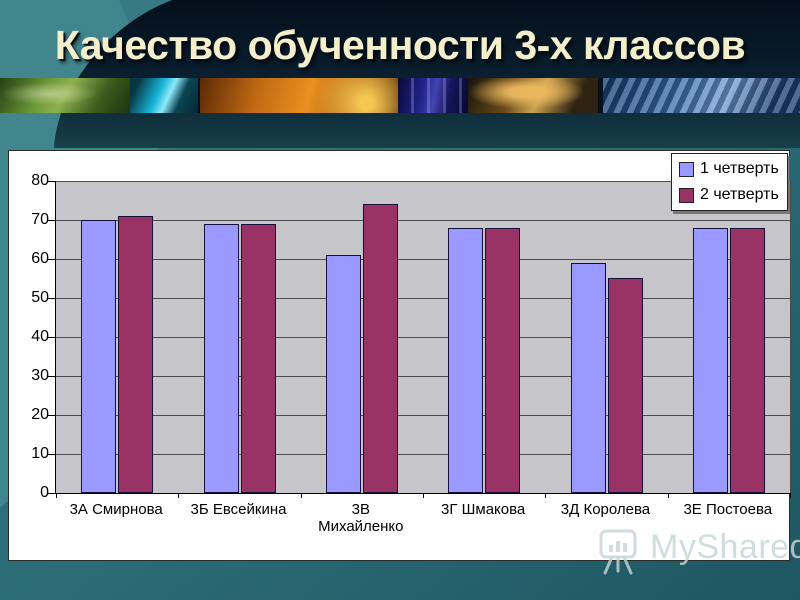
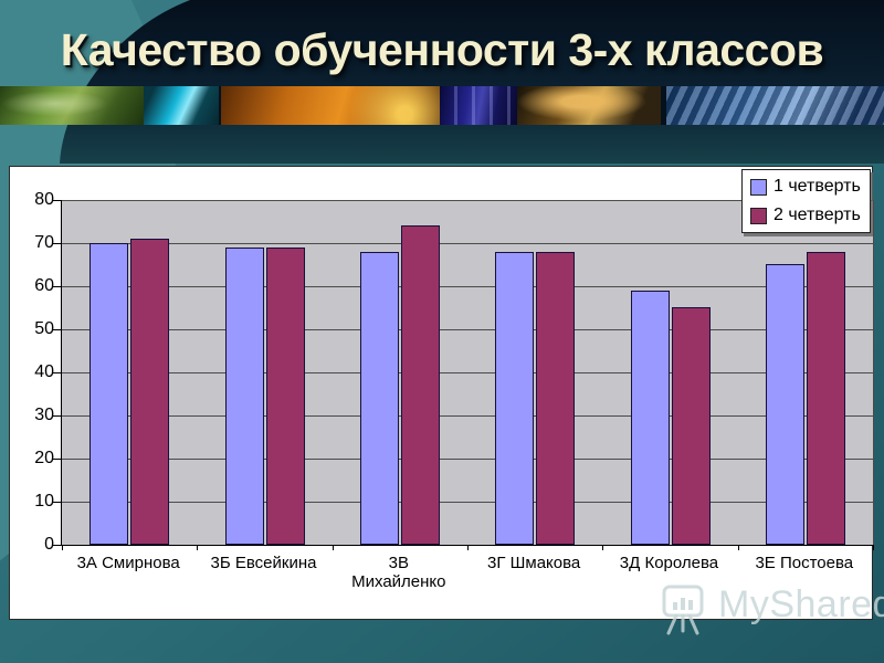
1 четверть/3В Михайленко: 61 -> 68
1 четверть/3Е Постоева: 68 -> 65
